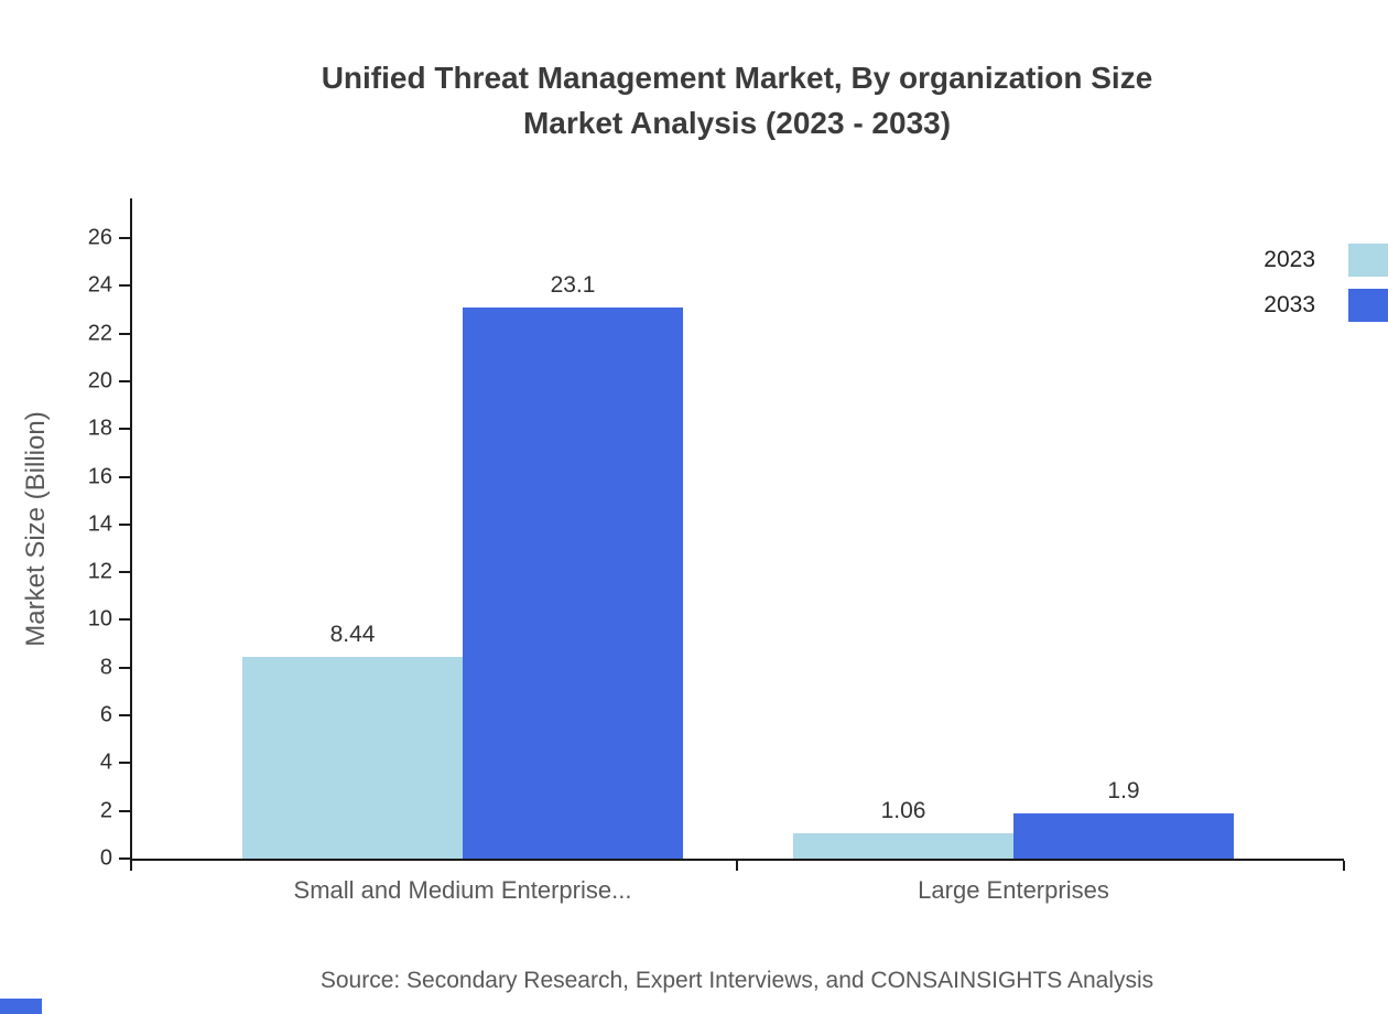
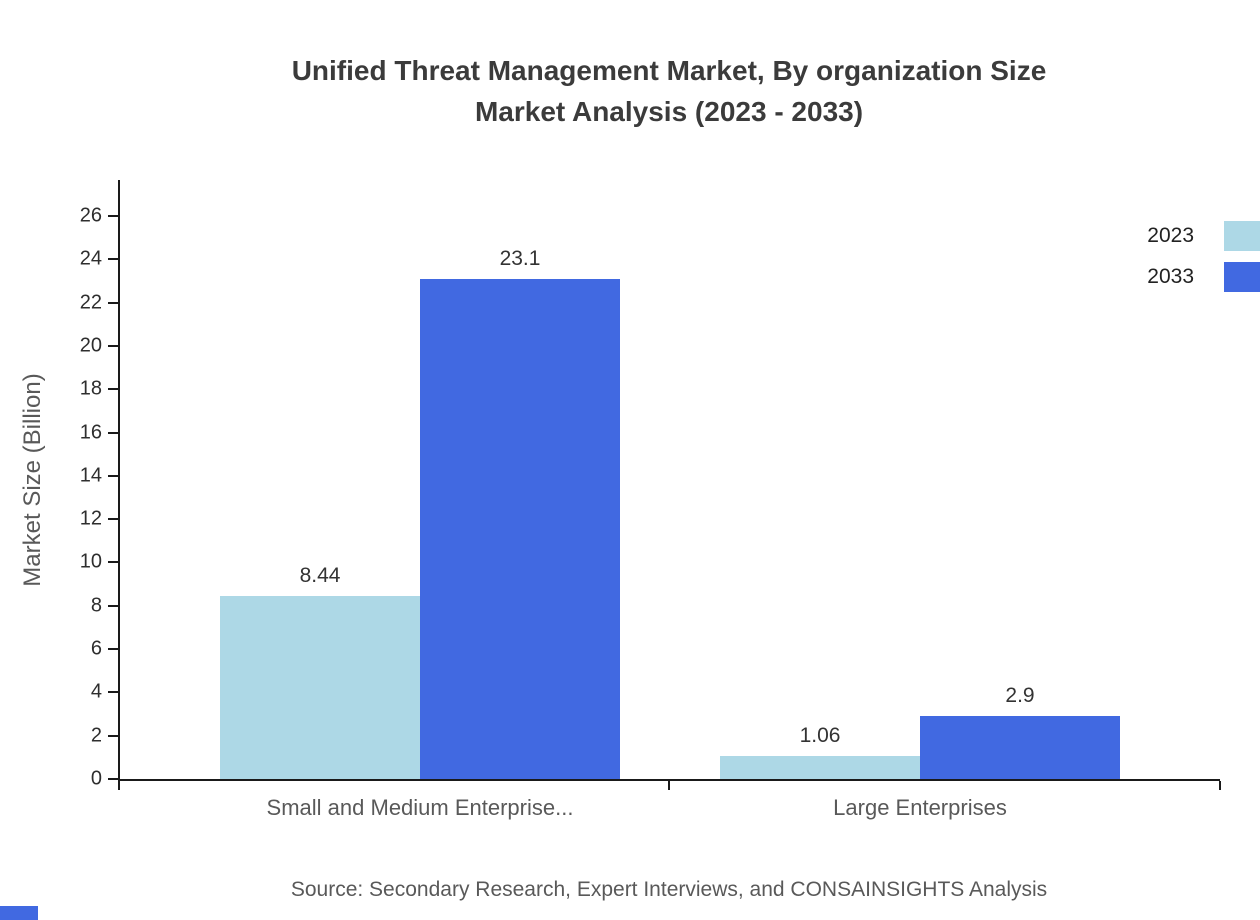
2033/Large Enterprises: 1.9 -> 2.9
